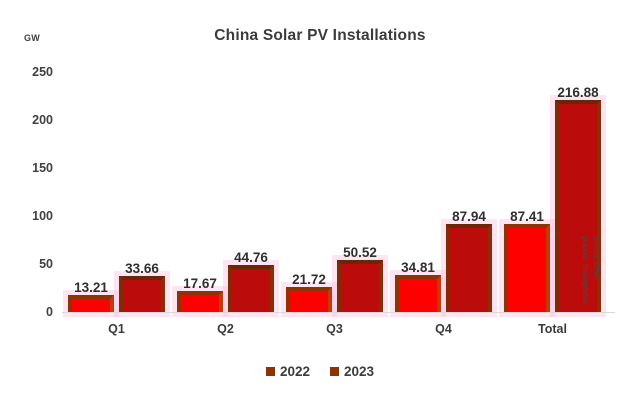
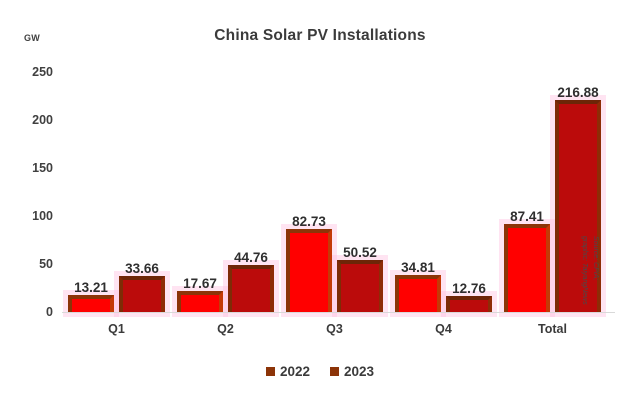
2022/Q3: 21.72 -> 82.73
2023/Q4: 87.94 -> 12.76
